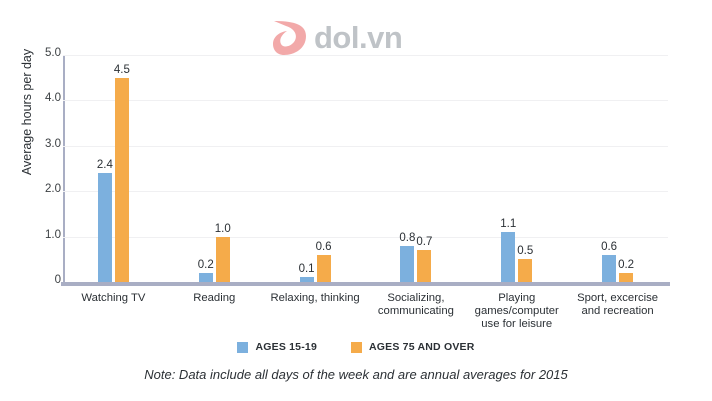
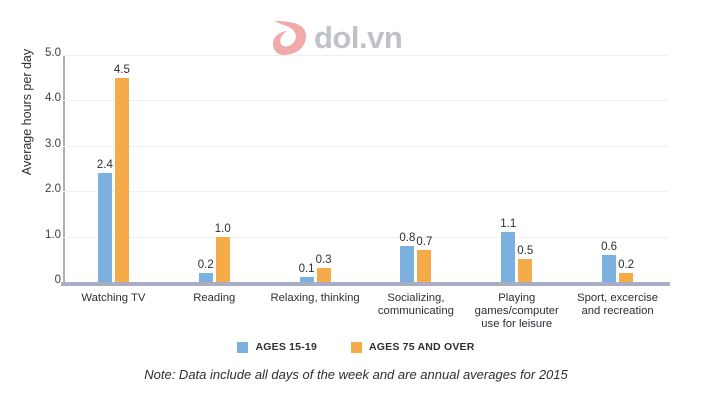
AGES 75 AND OVER/Relaxing, thinking: 0.6 -> 0.3
